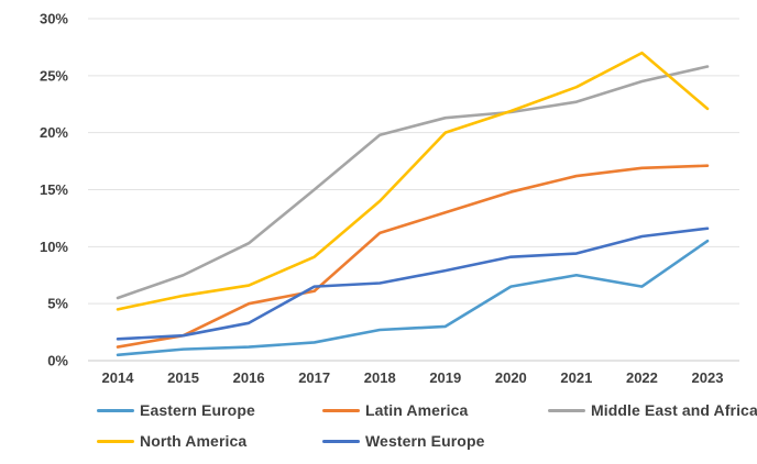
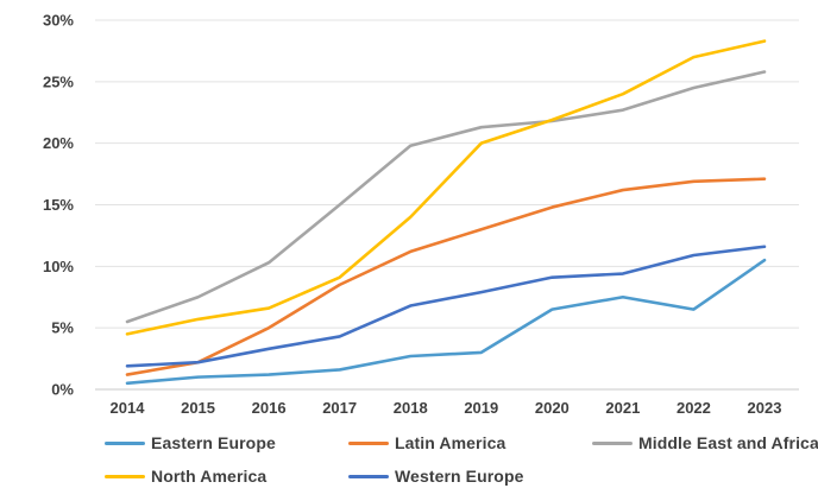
Latin America/2017: 6.1% -> 8.5%
Western Europe/2017: 6.5% -> 4.3%
North America/2023: 22.1% -> 28.3%
